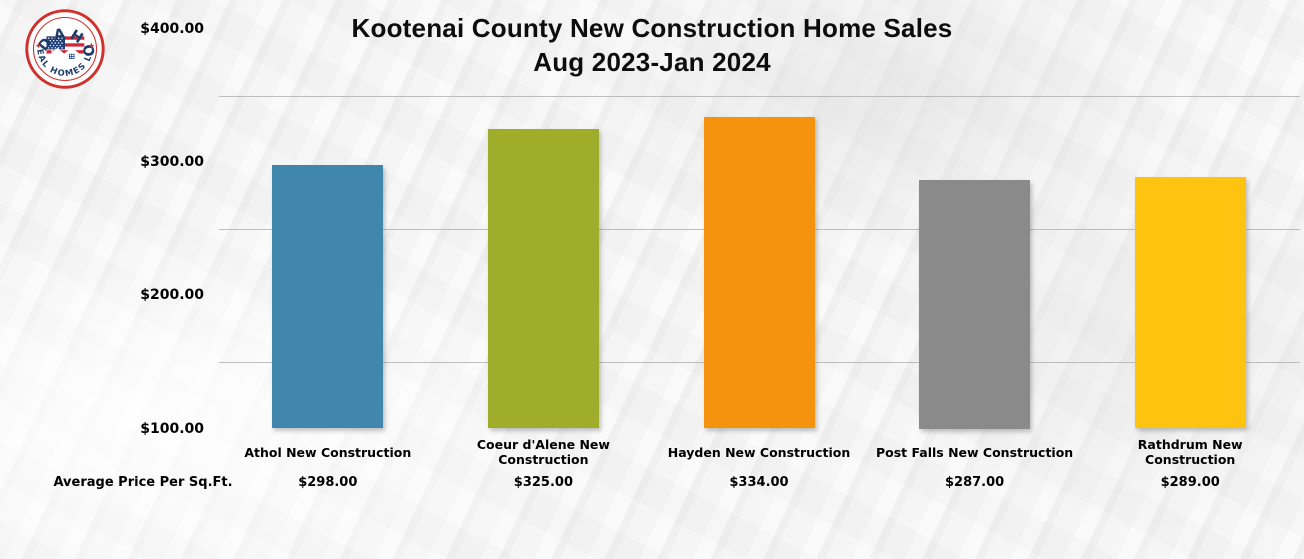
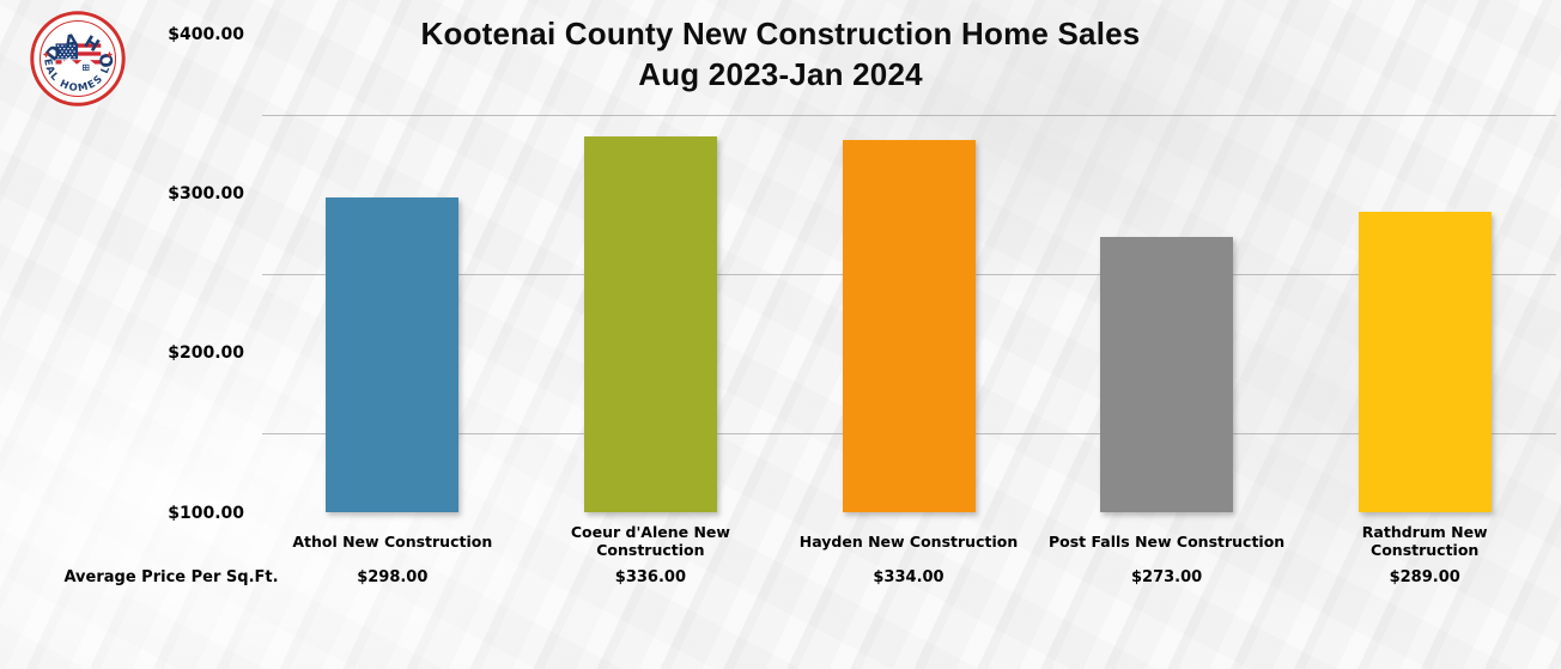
Coeur d'Alene New Construction: $325.00 -> $336.00
Post Falls New Construction: $287.00 -> $273.00
